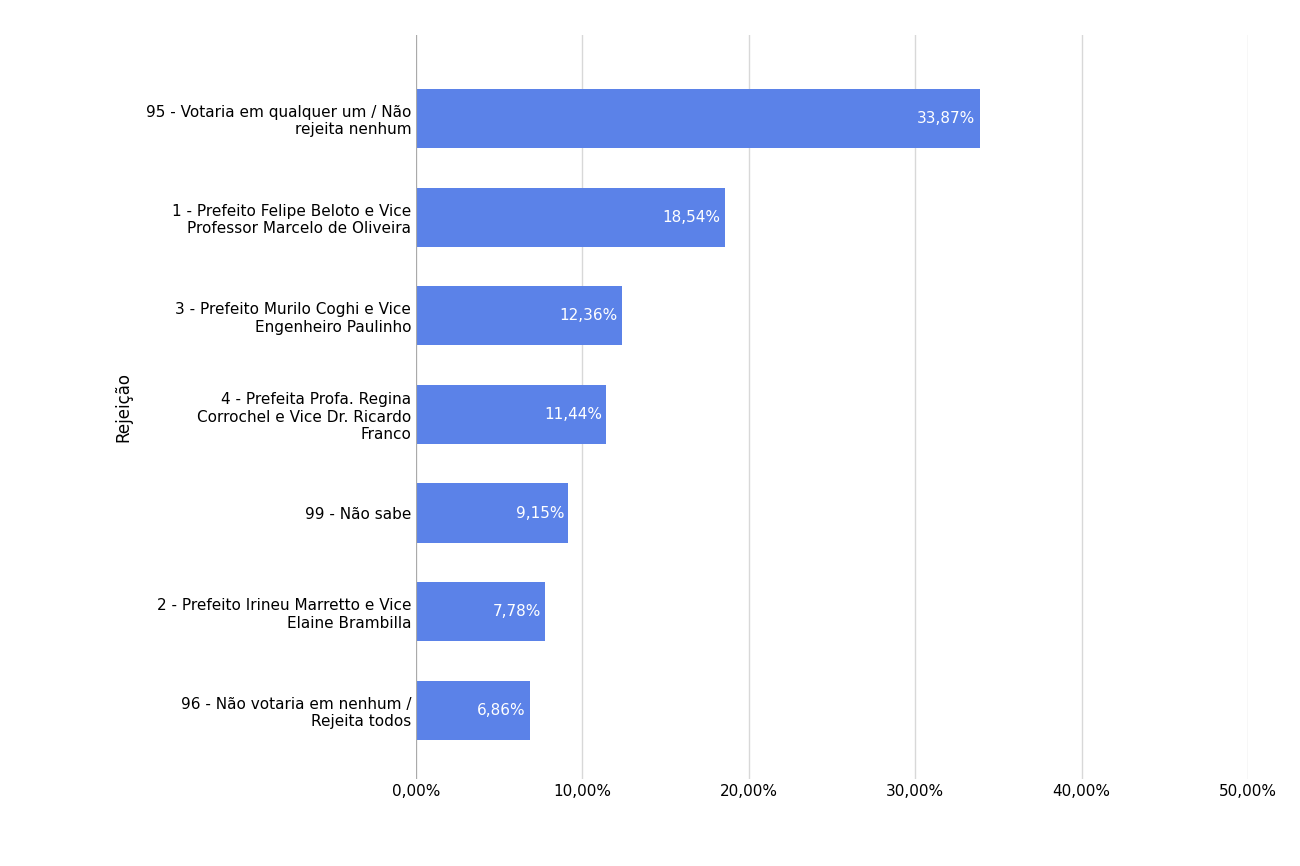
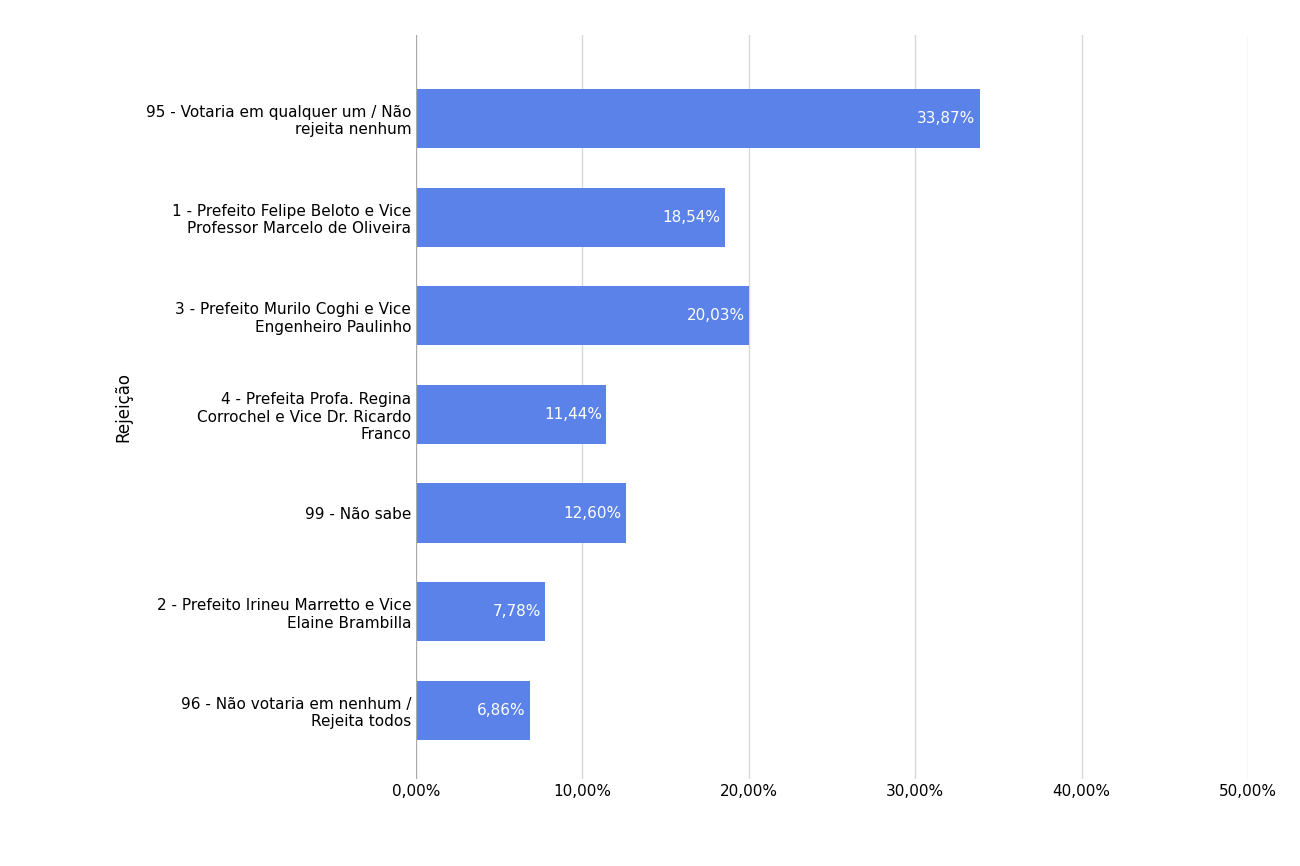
3 - Prefeito Murilo Coghi e Vice Engenheiro Paulinho: 12,36% -> 20,03%
99 - Não sabe: 9,15% -> 12,60%
